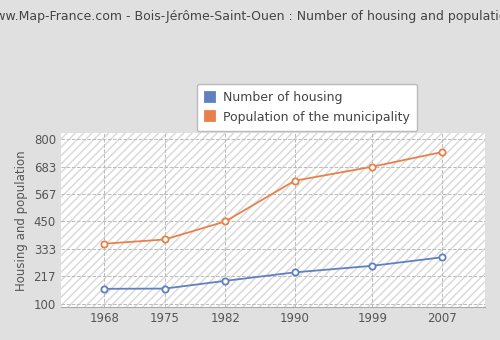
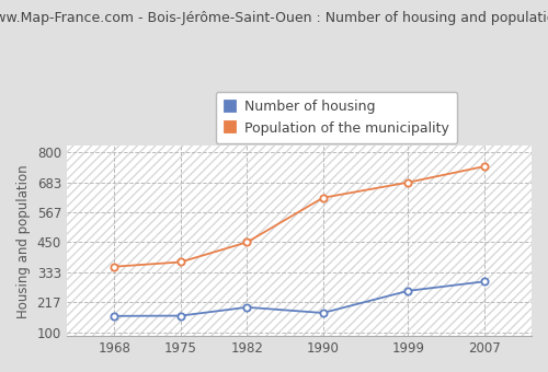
Number of housing/1990: 233 -> 175
